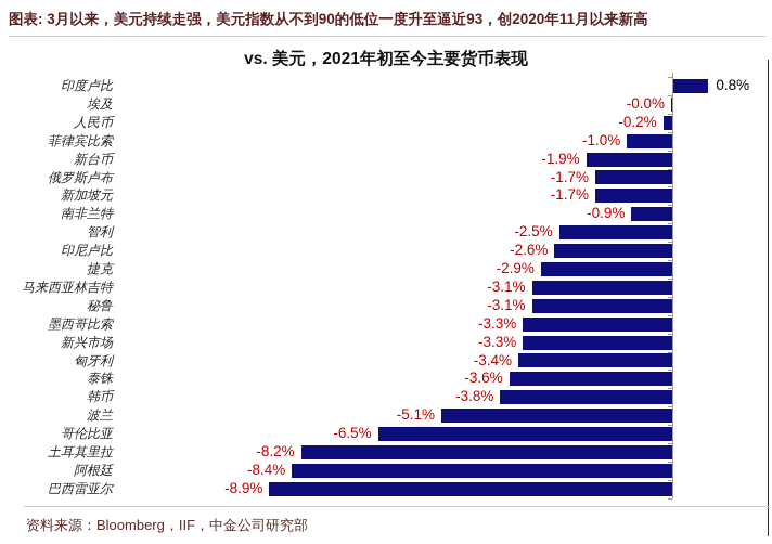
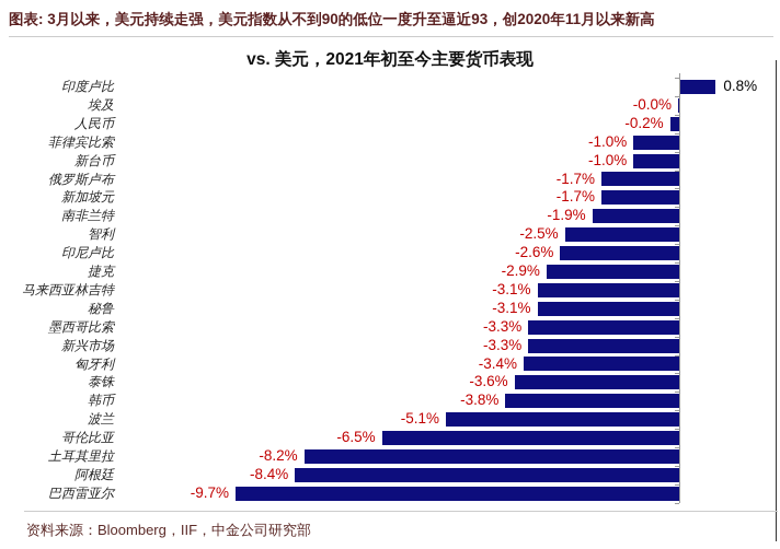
新台币: -1.9% -> -1.0%
南非兰特: -0.9% -> -1.9%
巴西雷亚尔: -8.9% -> -9.7%
